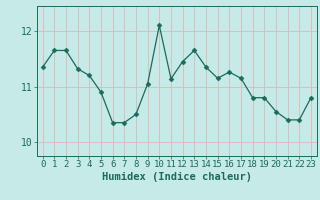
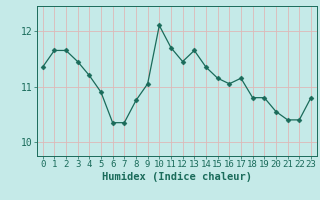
3: 11.32 -> 11.45
8: 10.50 -> 10.75
11: 11.14 -> 11.70
16: 11.26 -> 11.05
